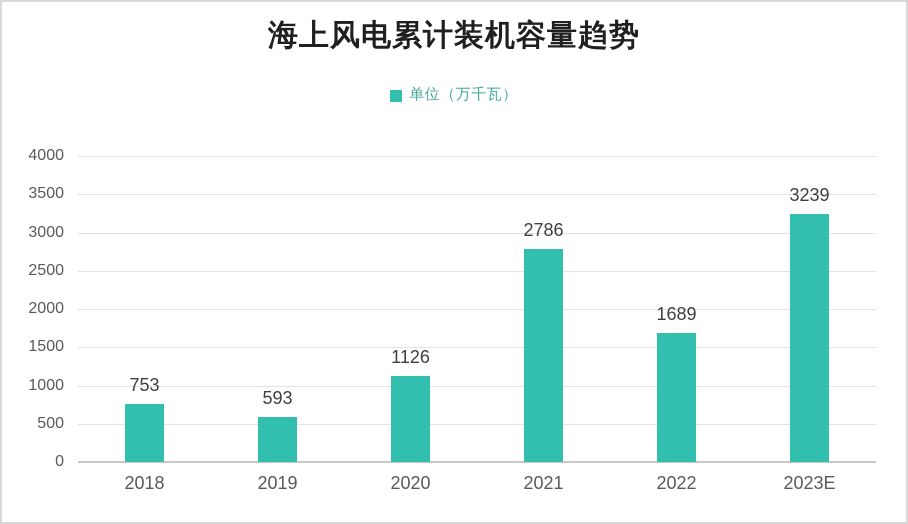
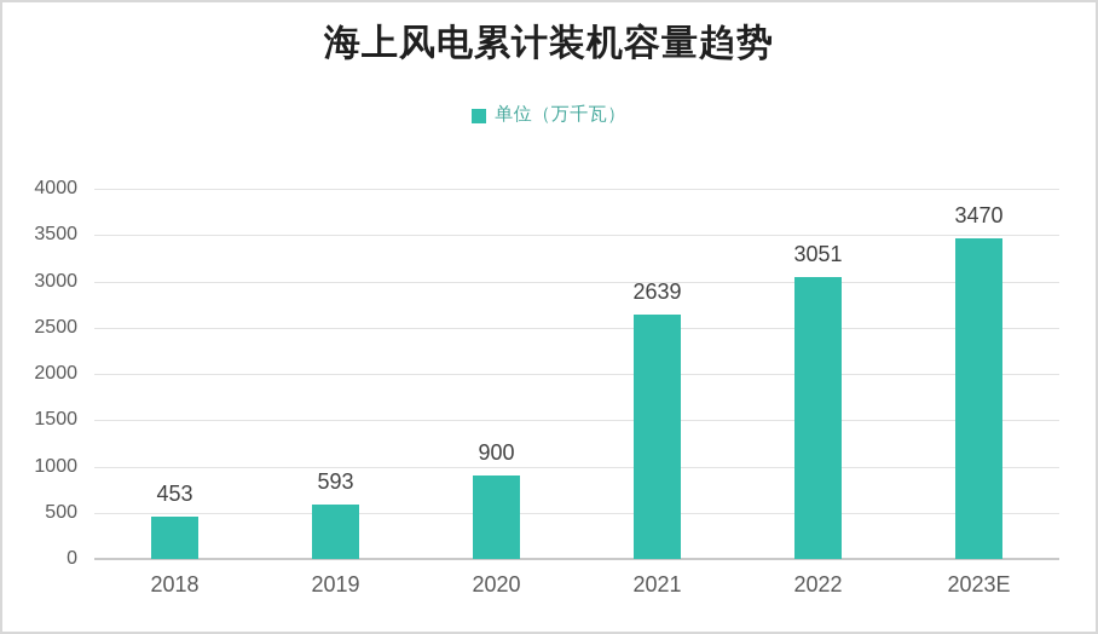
2018: 753 -> 453
2020: 1126 -> 900
2021: 2786 -> 2639
2022: 1689 -> 3051
2023E: 3239 -> 3470
